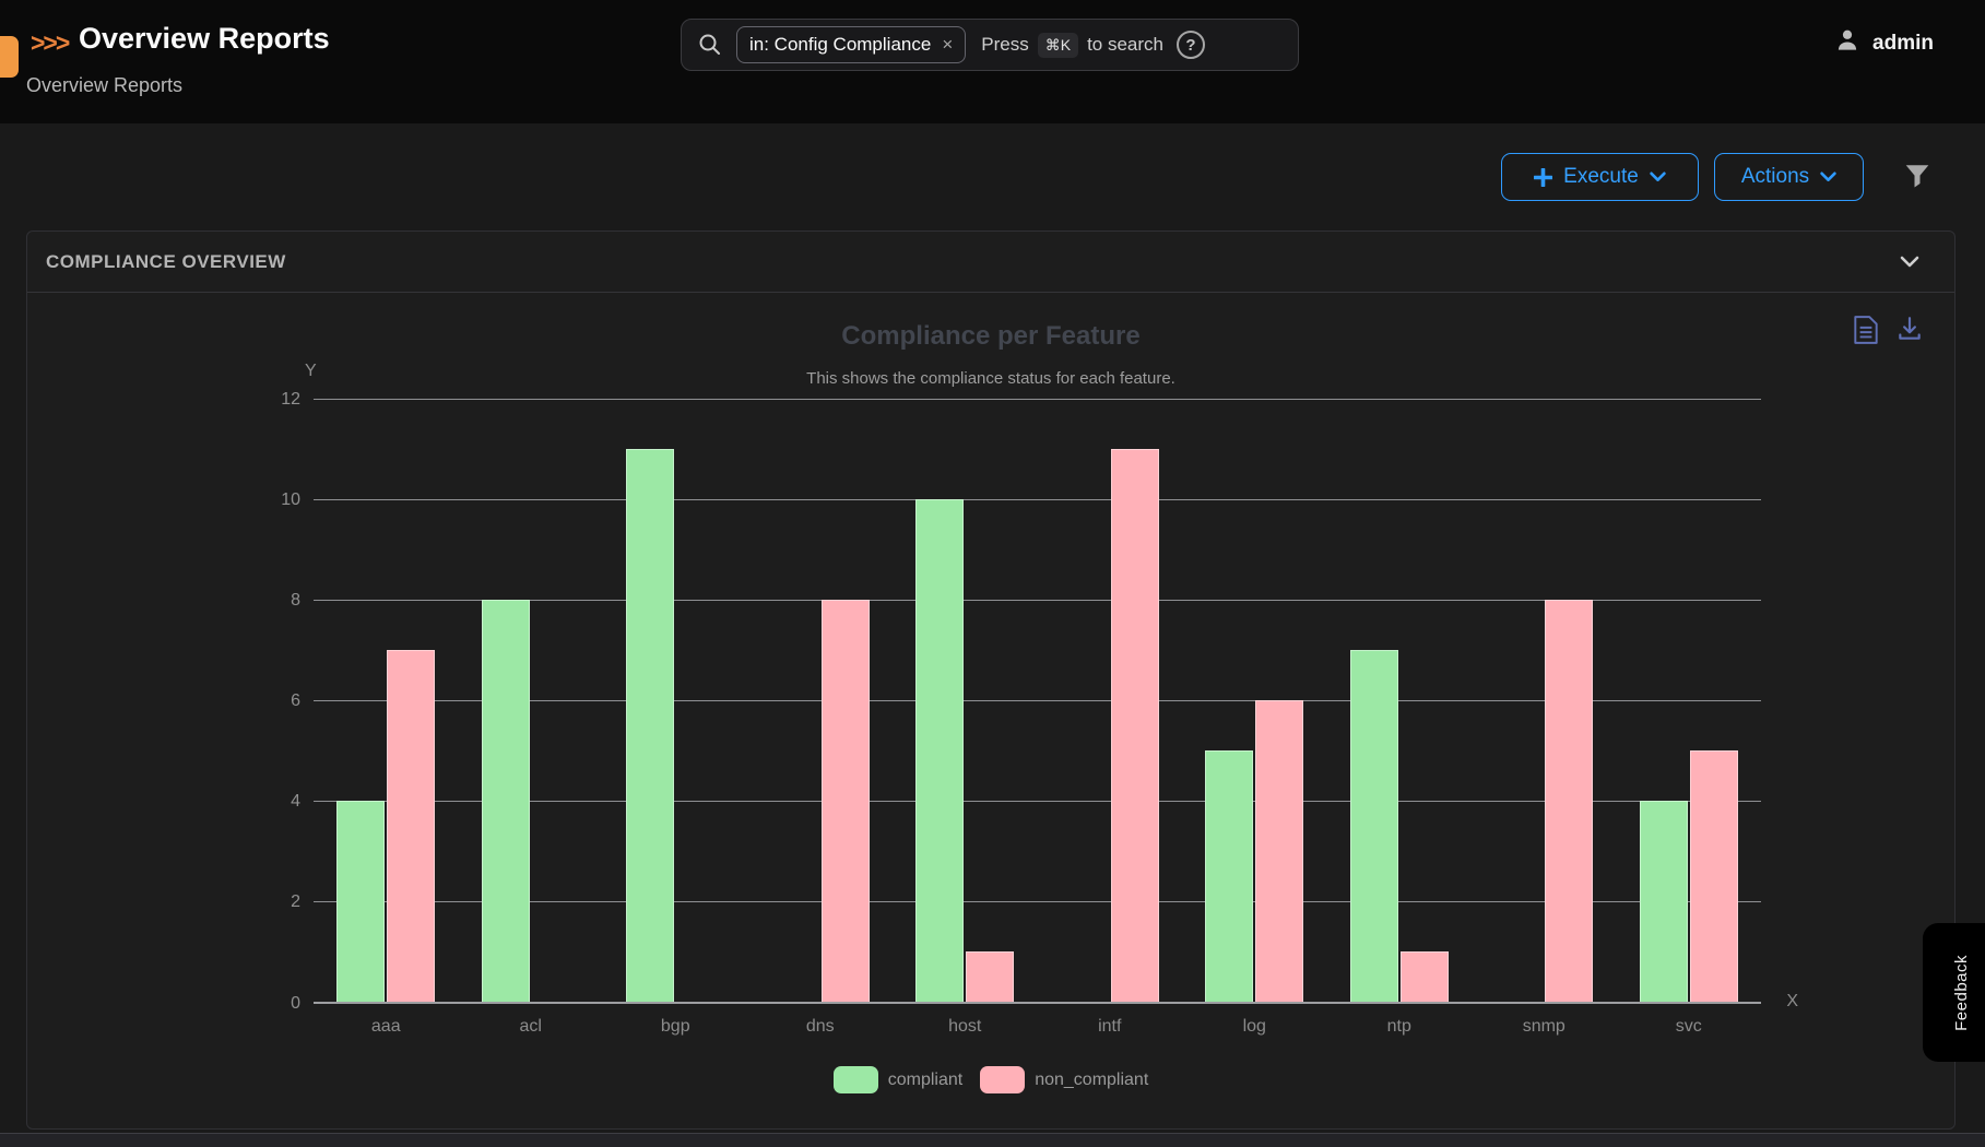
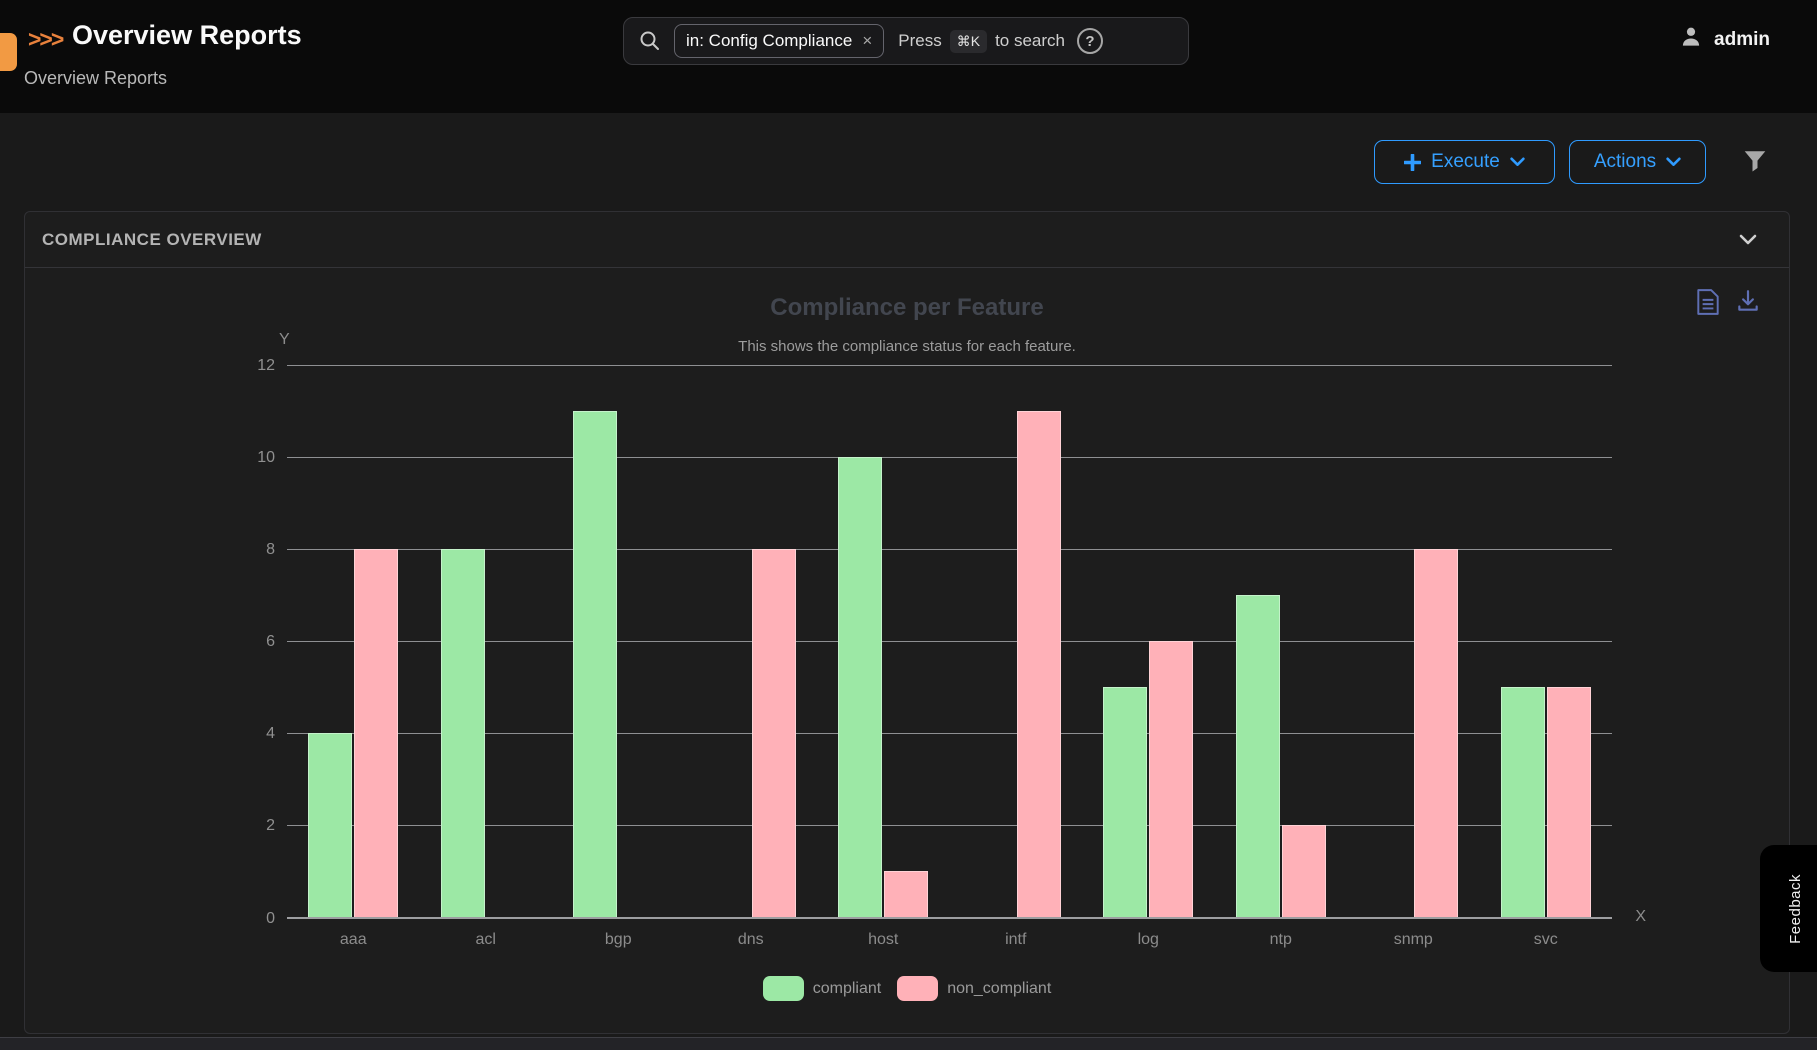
non_compliant/aaa: 7 -> 8
non_compliant/ntp: 1 -> 2
compliant/svc: 4 -> 5
